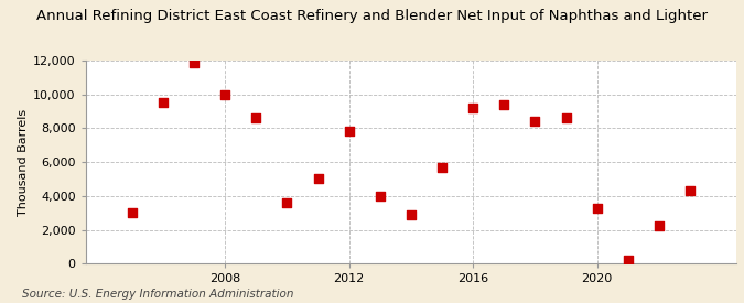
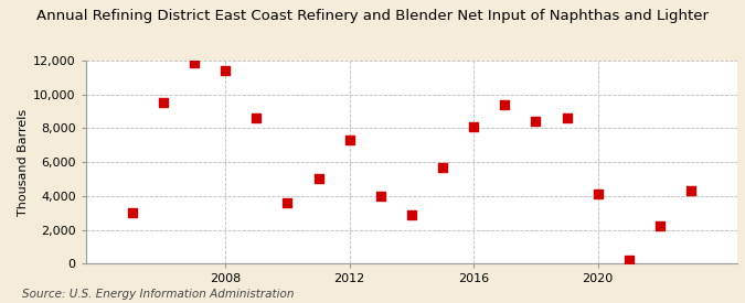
2008: 10,000 -> 11,400
2012: 7,800 -> 7,300
2016: 9,200 -> 8,100
2020: 3,300 -> 4,100
